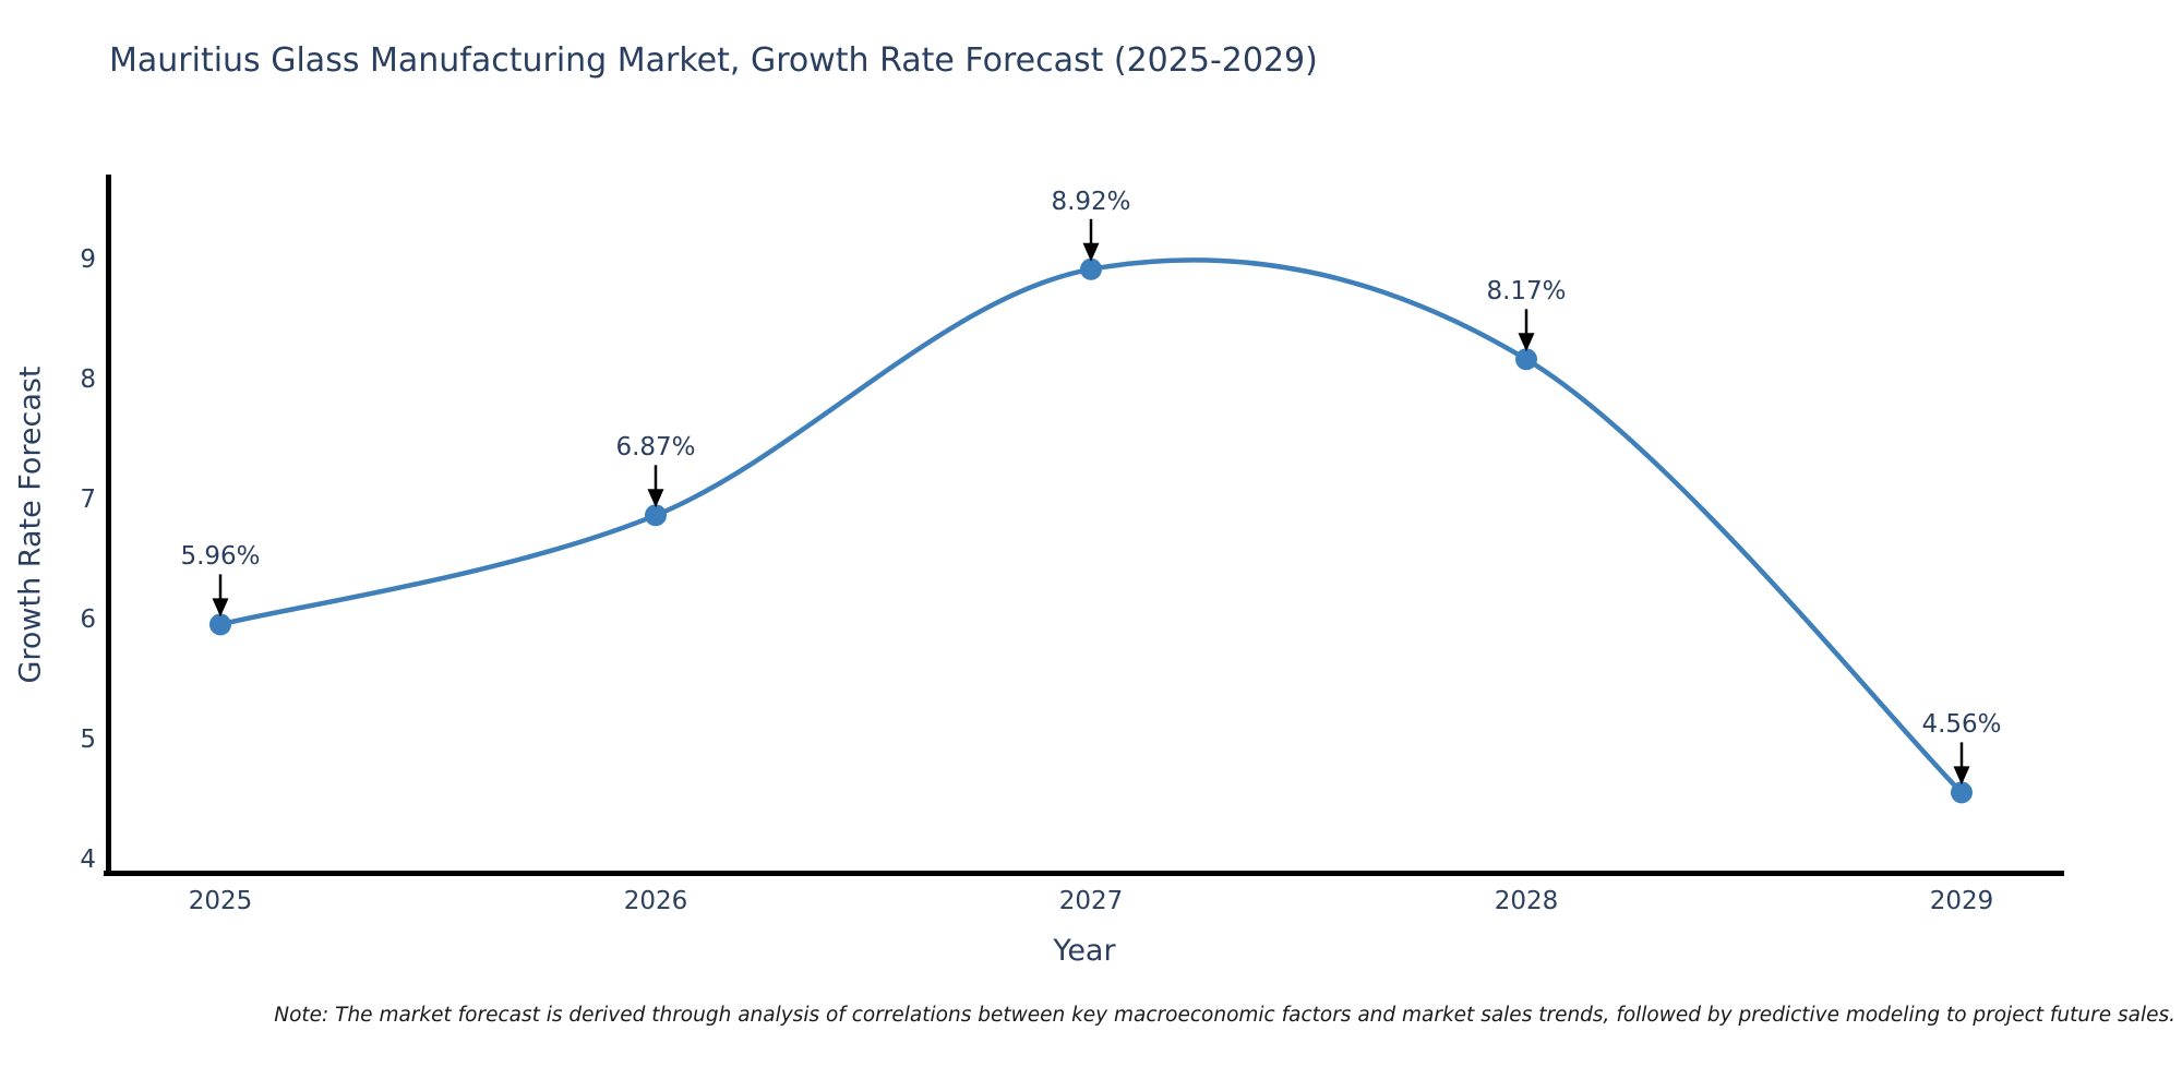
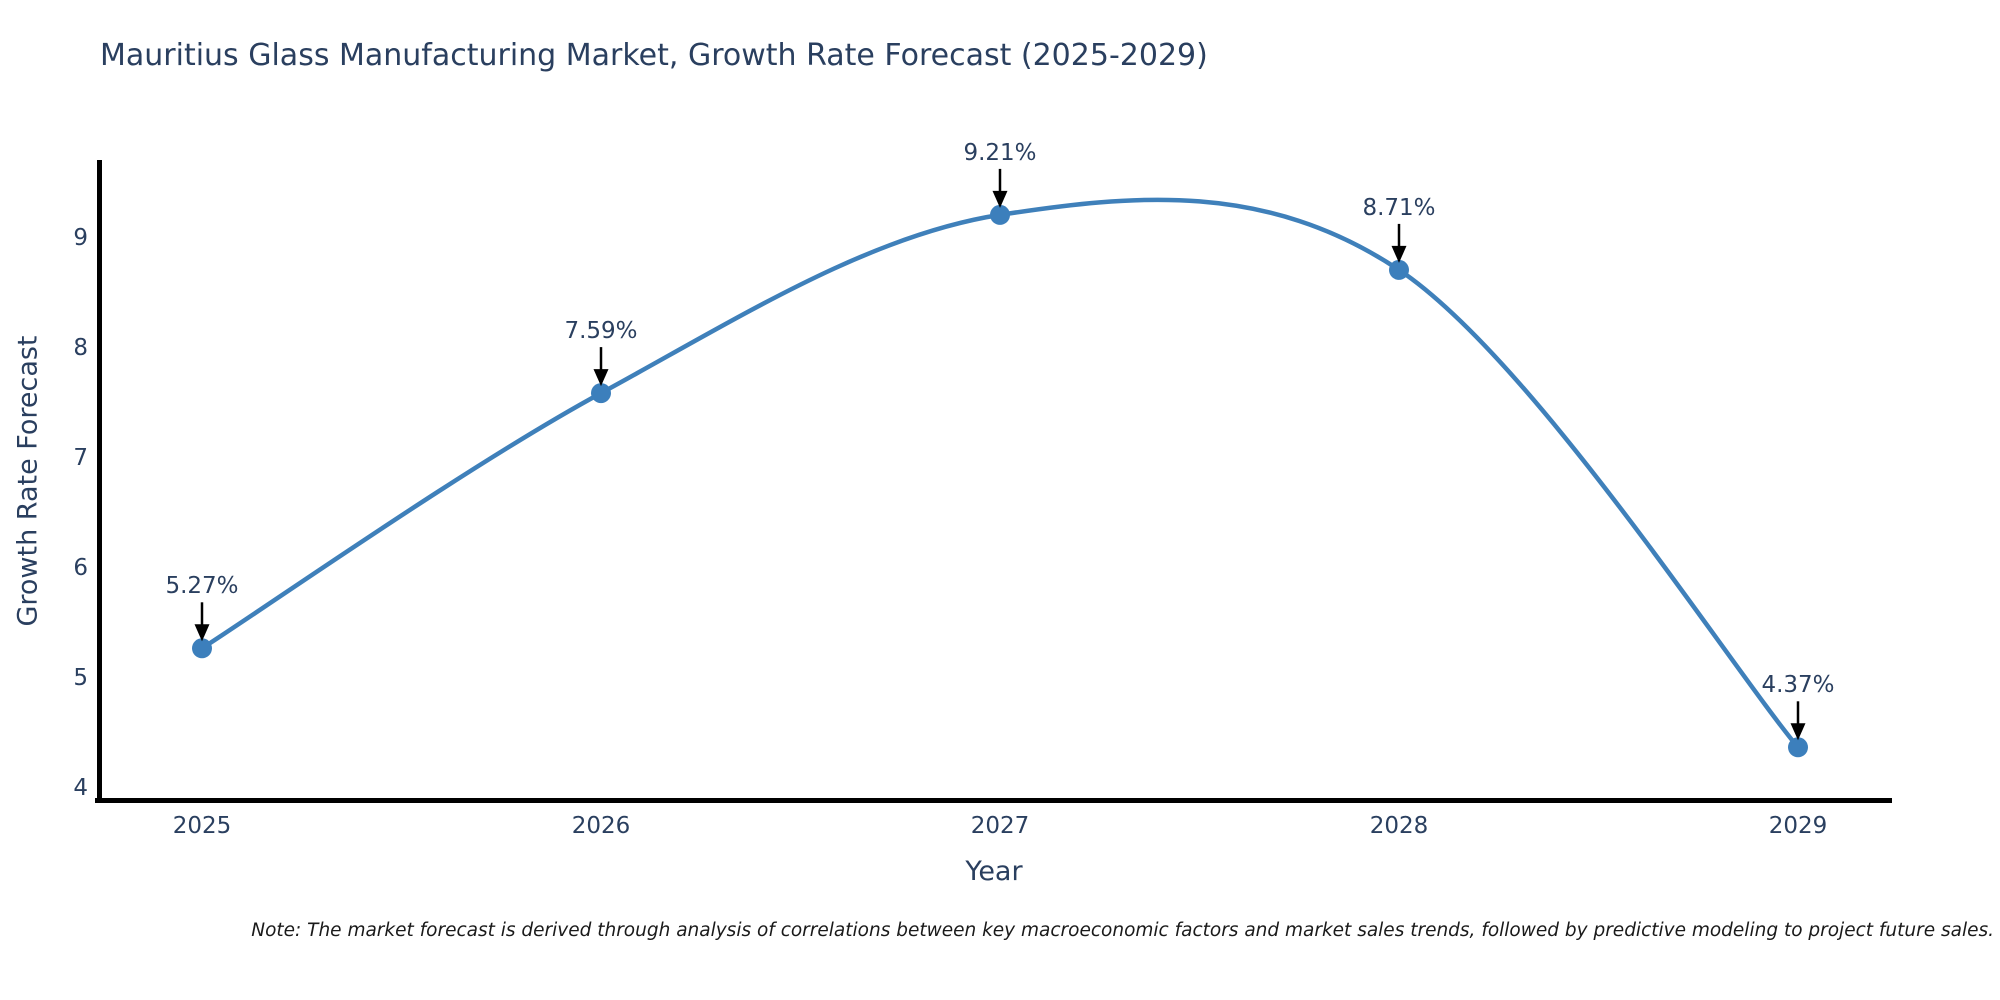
2025: 5.96% -> 5.27%
2026: 6.87% -> 7.59%
2027: 8.92% -> 9.21%
2028: 8.17% -> 8.71%
2029: 4.56% -> 4.37%
